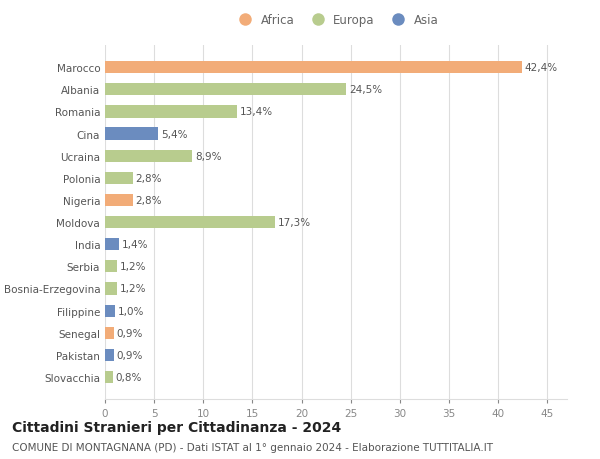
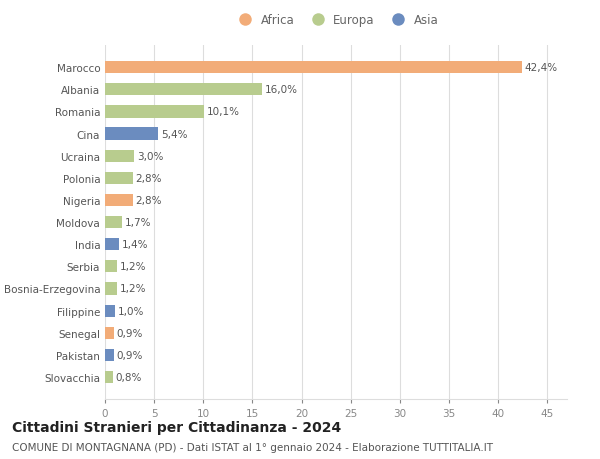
Albania: 24,5% -> 16,0%
Romania: 13,4% -> 10,1%
Ucraina: 8,9% -> 3,0%
Moldova: 17,3% -> 1,7%
